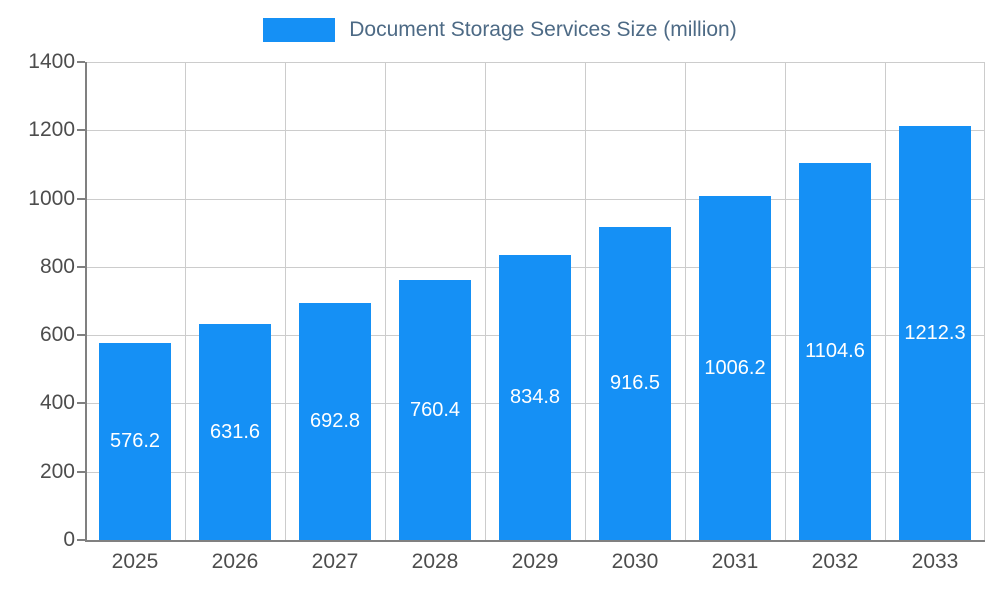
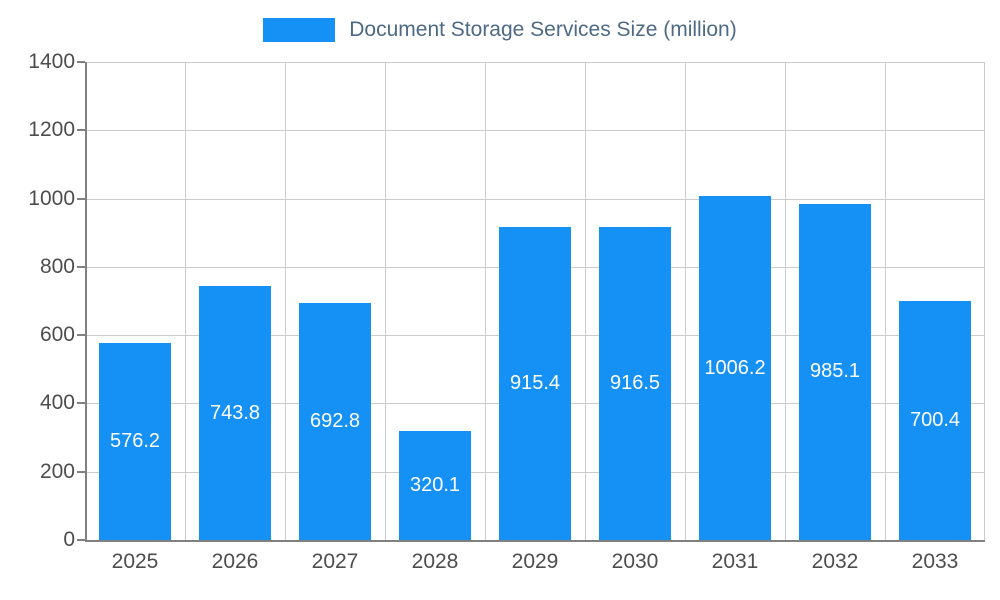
2026: 631.6 -> 743.8
2028: 760.4 -> 320.1
2029: 834.8 -> 915.4
2032: 1104.6 -> 985.1
2033: 1212.3 -> 700.4
